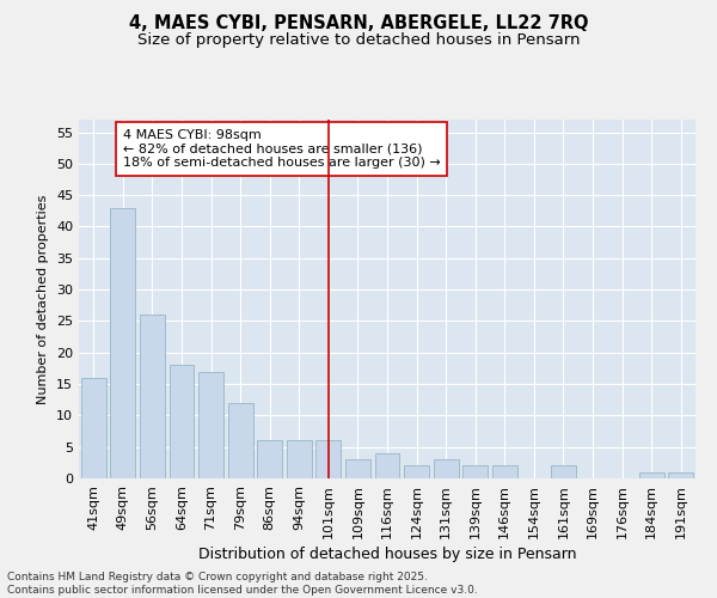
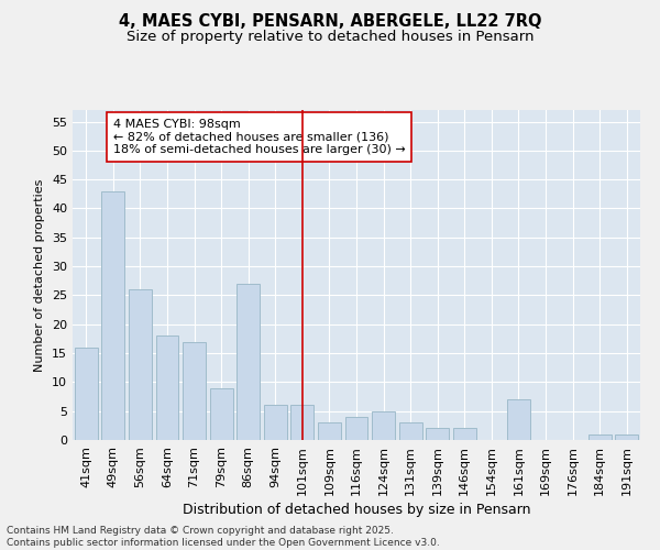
79sqm: 12 -> 9
86sqm: 6 -> 27
124sqm: 2 -> 5
161sqm: 2 -> 7
